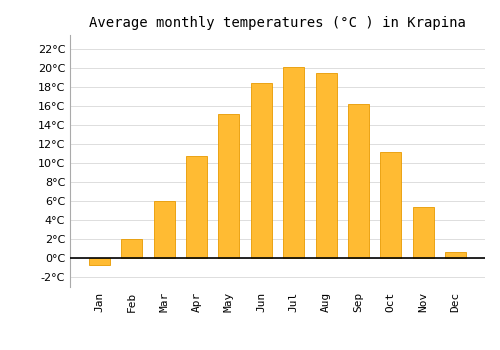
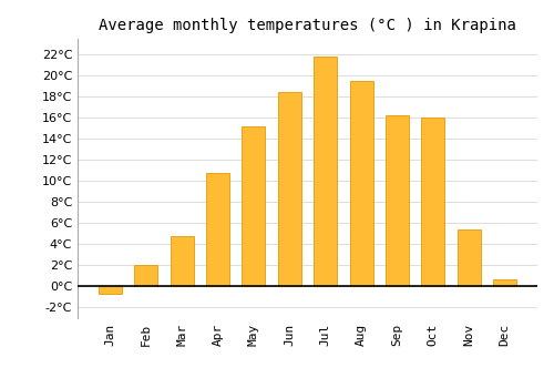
Mar: 6.0°C -> 4.8°C
Jul: 20.1°C -> 21.8°C
Oct: 11.2°C -> 16.0°C
